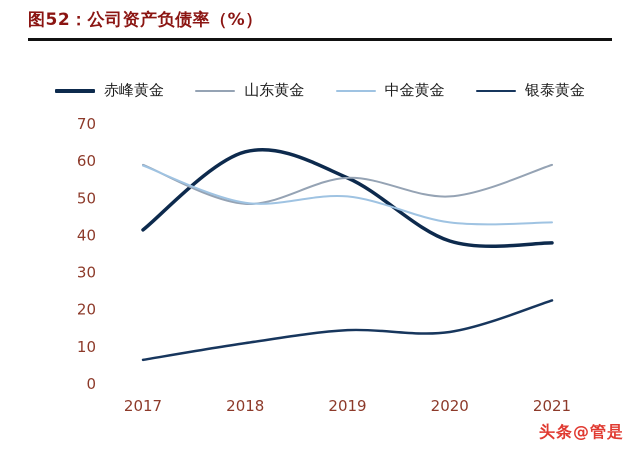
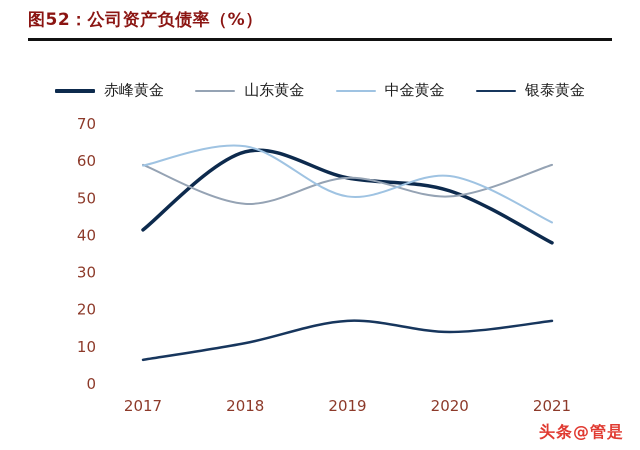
中金黄金/2018: 49 -> 64
银泰黄金/2019: 14 -> 17
赤峰黄金/2020: 38 -> 52
中金黄金/2020: 44 -> 56
银泰黄金/2021: 22 -> 17
